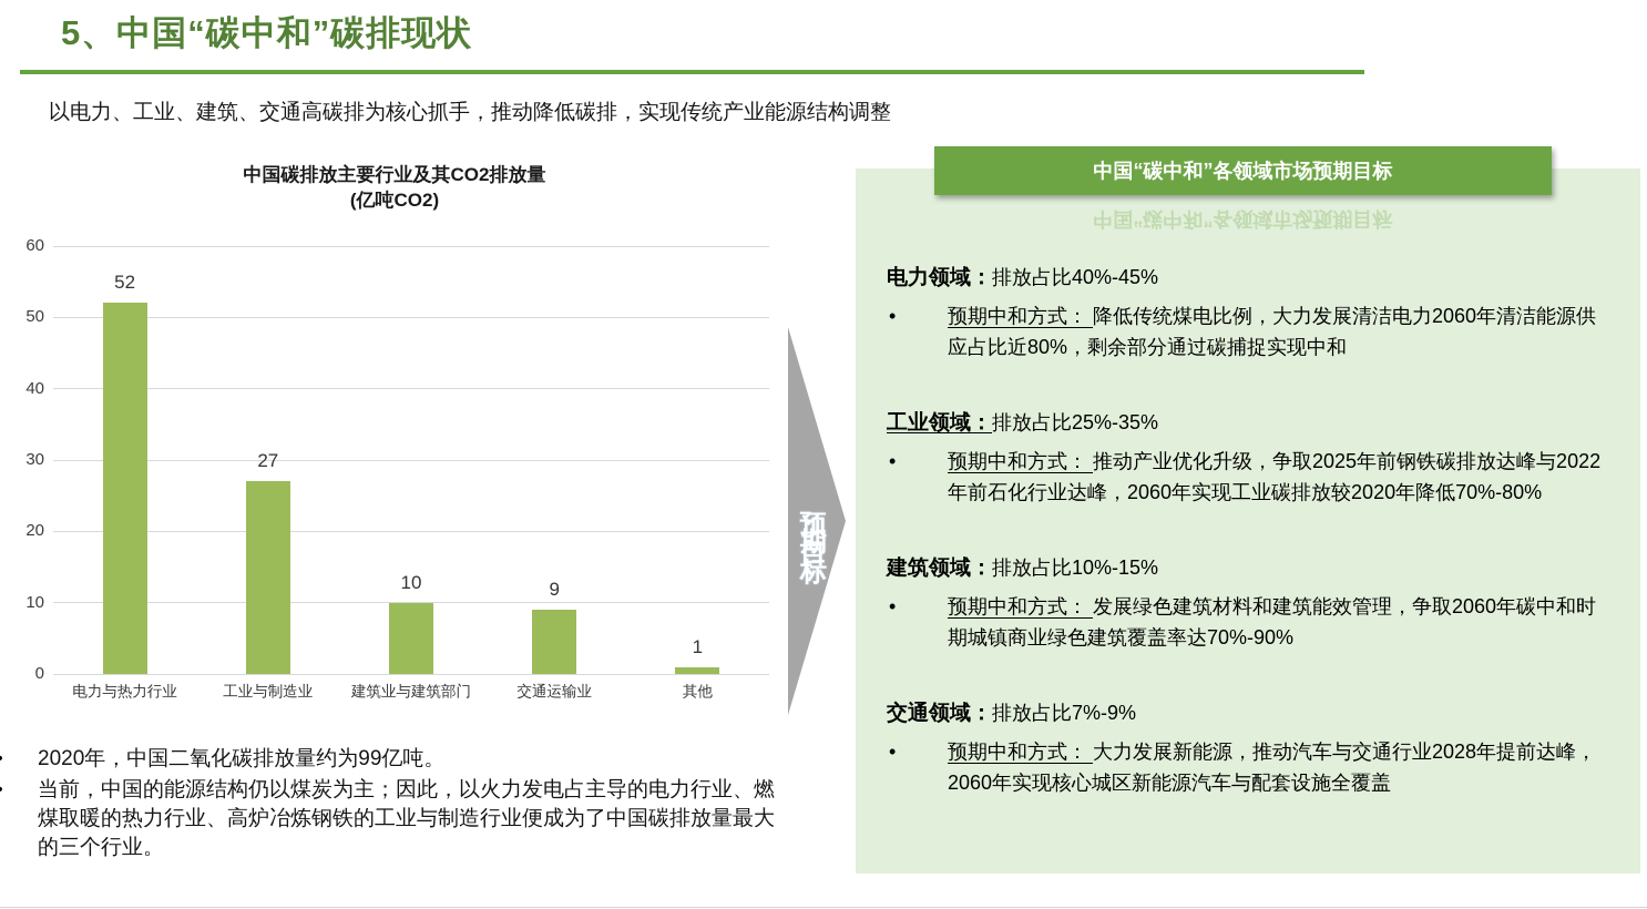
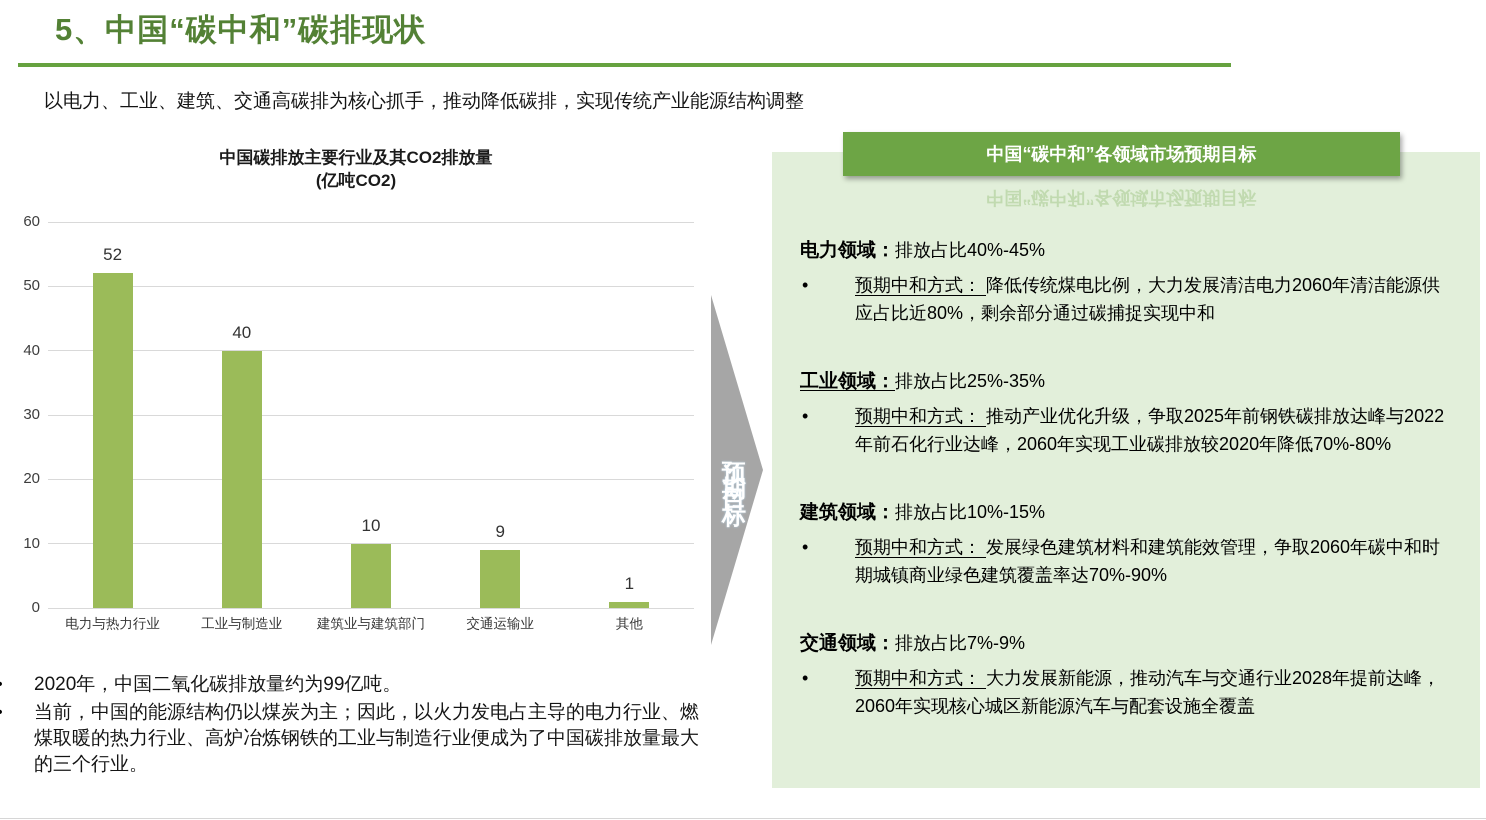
工业与制造业: 27 -> 40
